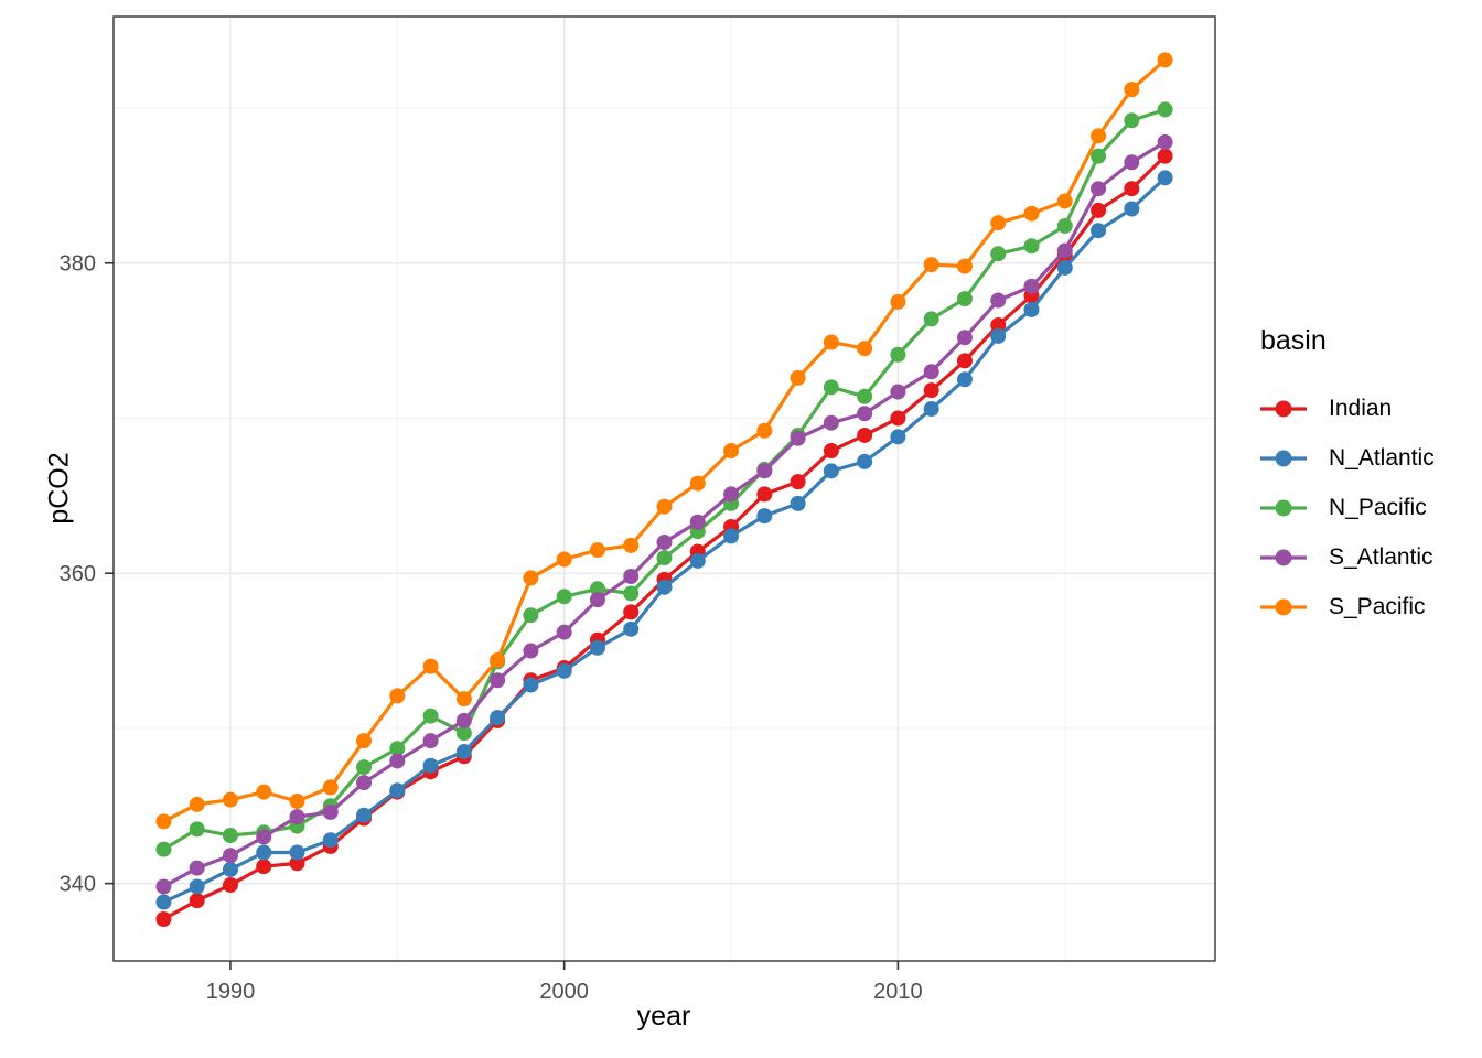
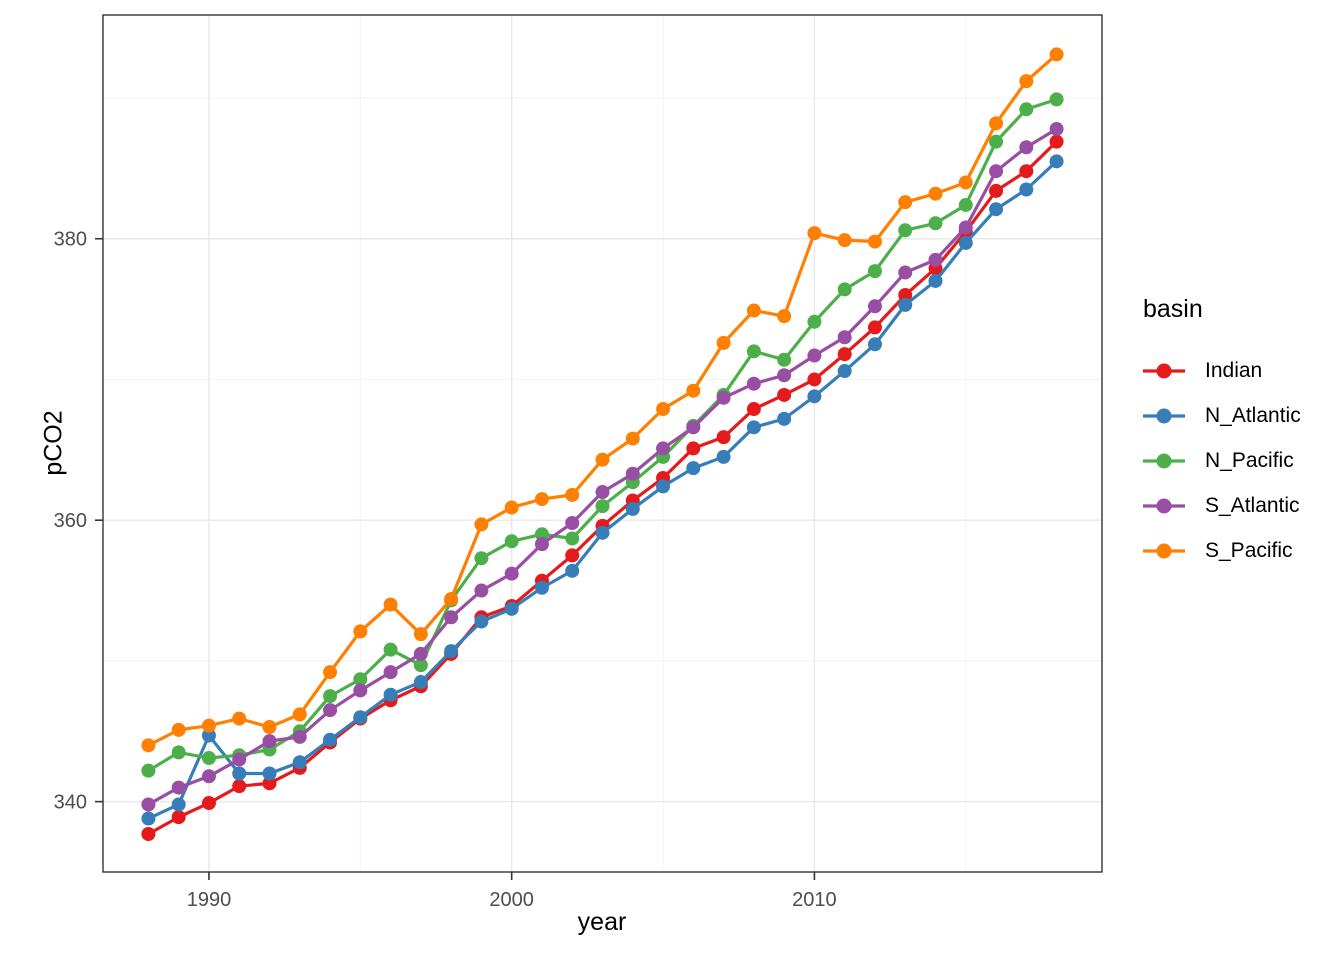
N_Atlantic/1990: 340.9 -> 344.7
S_Pacific/2010: 377.5 -> 380.4
